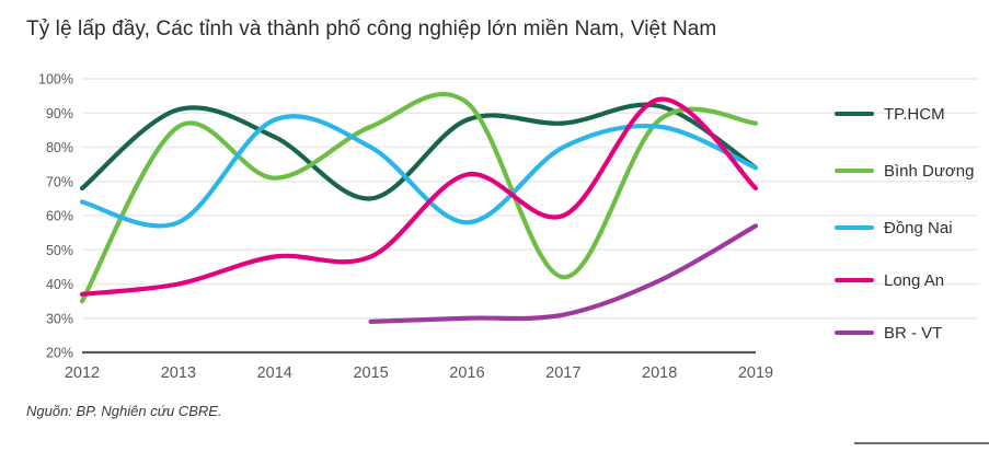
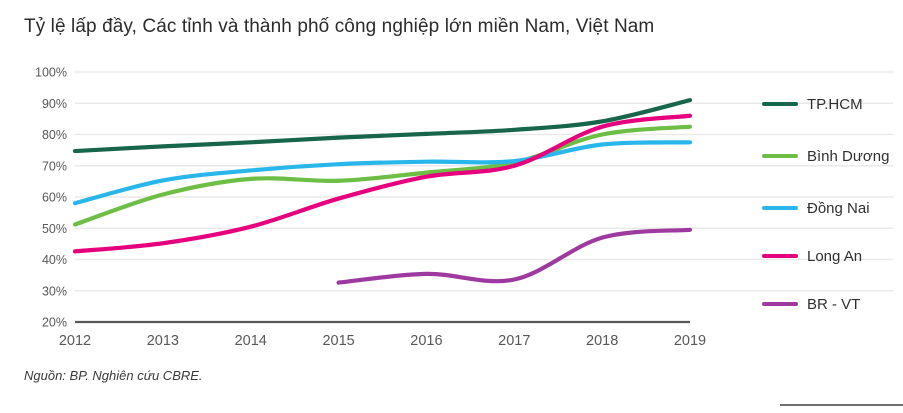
TP.HCM/2012: 68% -> 75%
Bình Dương/2012: 35% -> 51%
Đồng Nai/2012: 64% -> 58%
Long An/2012: 37% -> 43%
TP.HCM/2013: 91% -> 76%
Bình Dương/2013: 86% -> 61%
Đồng Nai/2013: 58% -> 65%
Long An/2013: 40% -> 45%
TP.HCM/2014: 83% -> 78%
Bình Dương/2014: 71% -> 66%
Đồng Nai/2014: 88% -> 68%
Long An/2014: 48% -> 50%
TP.HCM/2015: 65% -> 79%
Bình Dương/2015: 86% -> 65%
Đồng Nai/2015: 80% -> 70%
Long An/2015: 48% -> 60%
BR - VT/2015: 29% -> 33%
TP.HCM/2016: 88% -> 80%
Bình Dương/2016: 93% -> 68%
Đồng Nai/2016: 58% -> 71%
Long An/2016: 72% -> 66%
BR - VT/2016: 30% -> 35%
TP.HCM/2017: 87% -> 82%
Bình Dương/2017: 42% -> 71%
Đồng Nai/2017: 80% -> 72%
Long An/2017: 60% -> 70%
BR - VT/2017: 31% -> 34%
TP.HCM/2018: 92% -> 84%
Bình Dương/2018: 88% -> 80%
Đồng Nai/2018: 86% -> 77%
Long An/2018: 94% -> 82%
BR - VT/2018: 41% -> 47%
TP.HCM/2019: 74% -> 91%
Bình Dương/2019: 87% -> 82%
Đồng Nai/2019: 74% -> 78%
Long An/2019: 68% -> 86%
BR - VT/2019: 57% -> 50%
